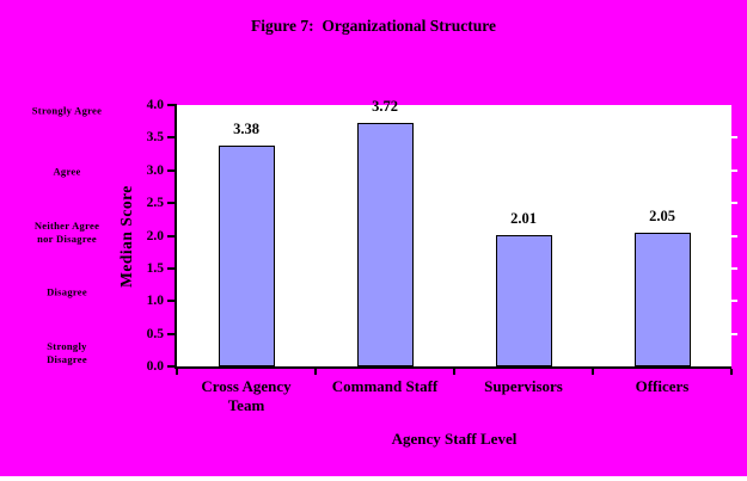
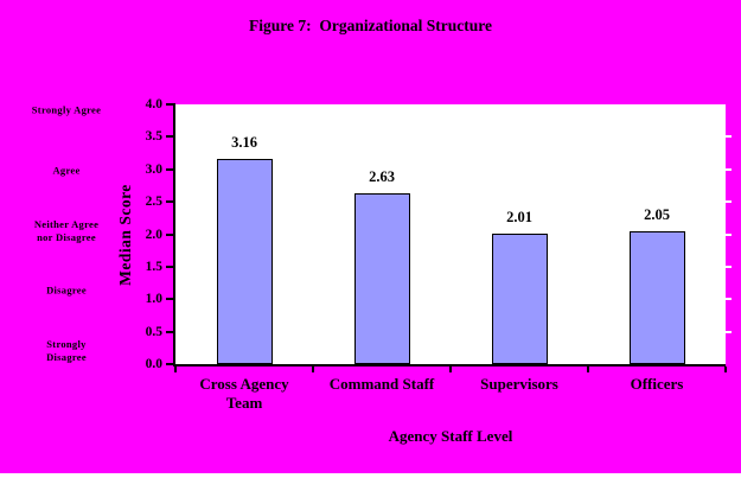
Cross Agency Team: 3.38 -> 3.16
Command Staff: 3.72 -> 2.63
